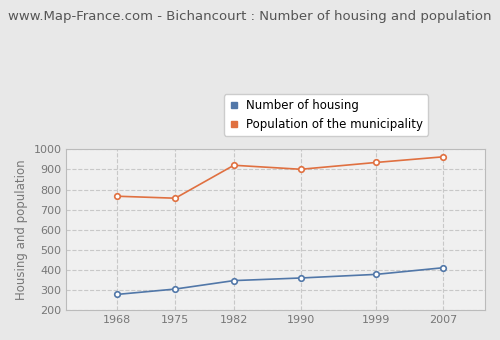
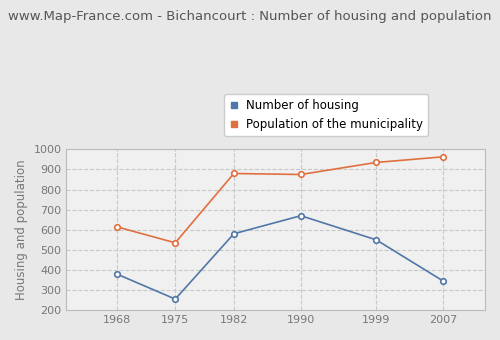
Number of housing/1968: 278 -> 380
Population of the municipality/1968: 767 -> 615
Number of housing/1975: 305 -> 255
Population of the municipality/1975: 757 -> 535
Number of housing/1982: 347 -> 580
Population of the municipality/1982: 921 -> 880
Number of housing/1990: 360 -> 670
Population of the municipality/1990: 901 -> 875
Number of housing/1999: 378 -> 550
Number of housing/2007: 411 -> 345
